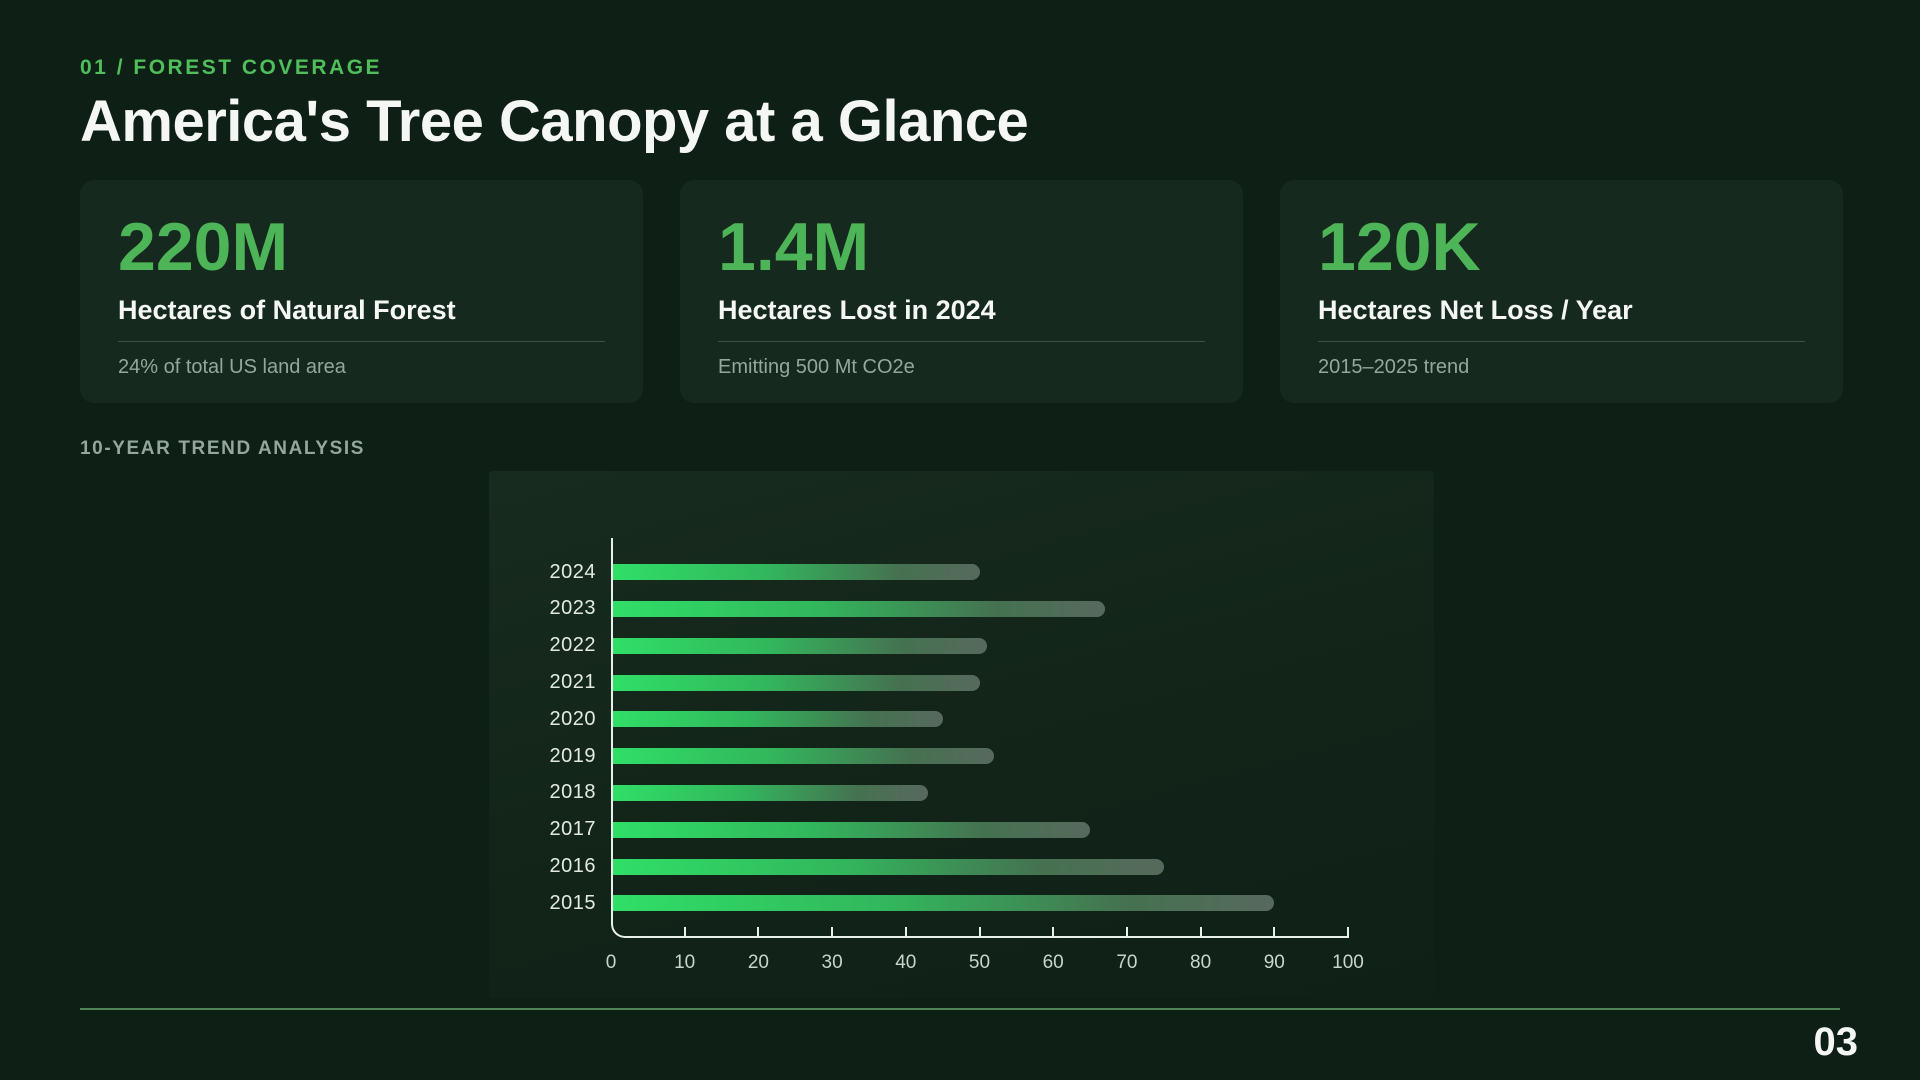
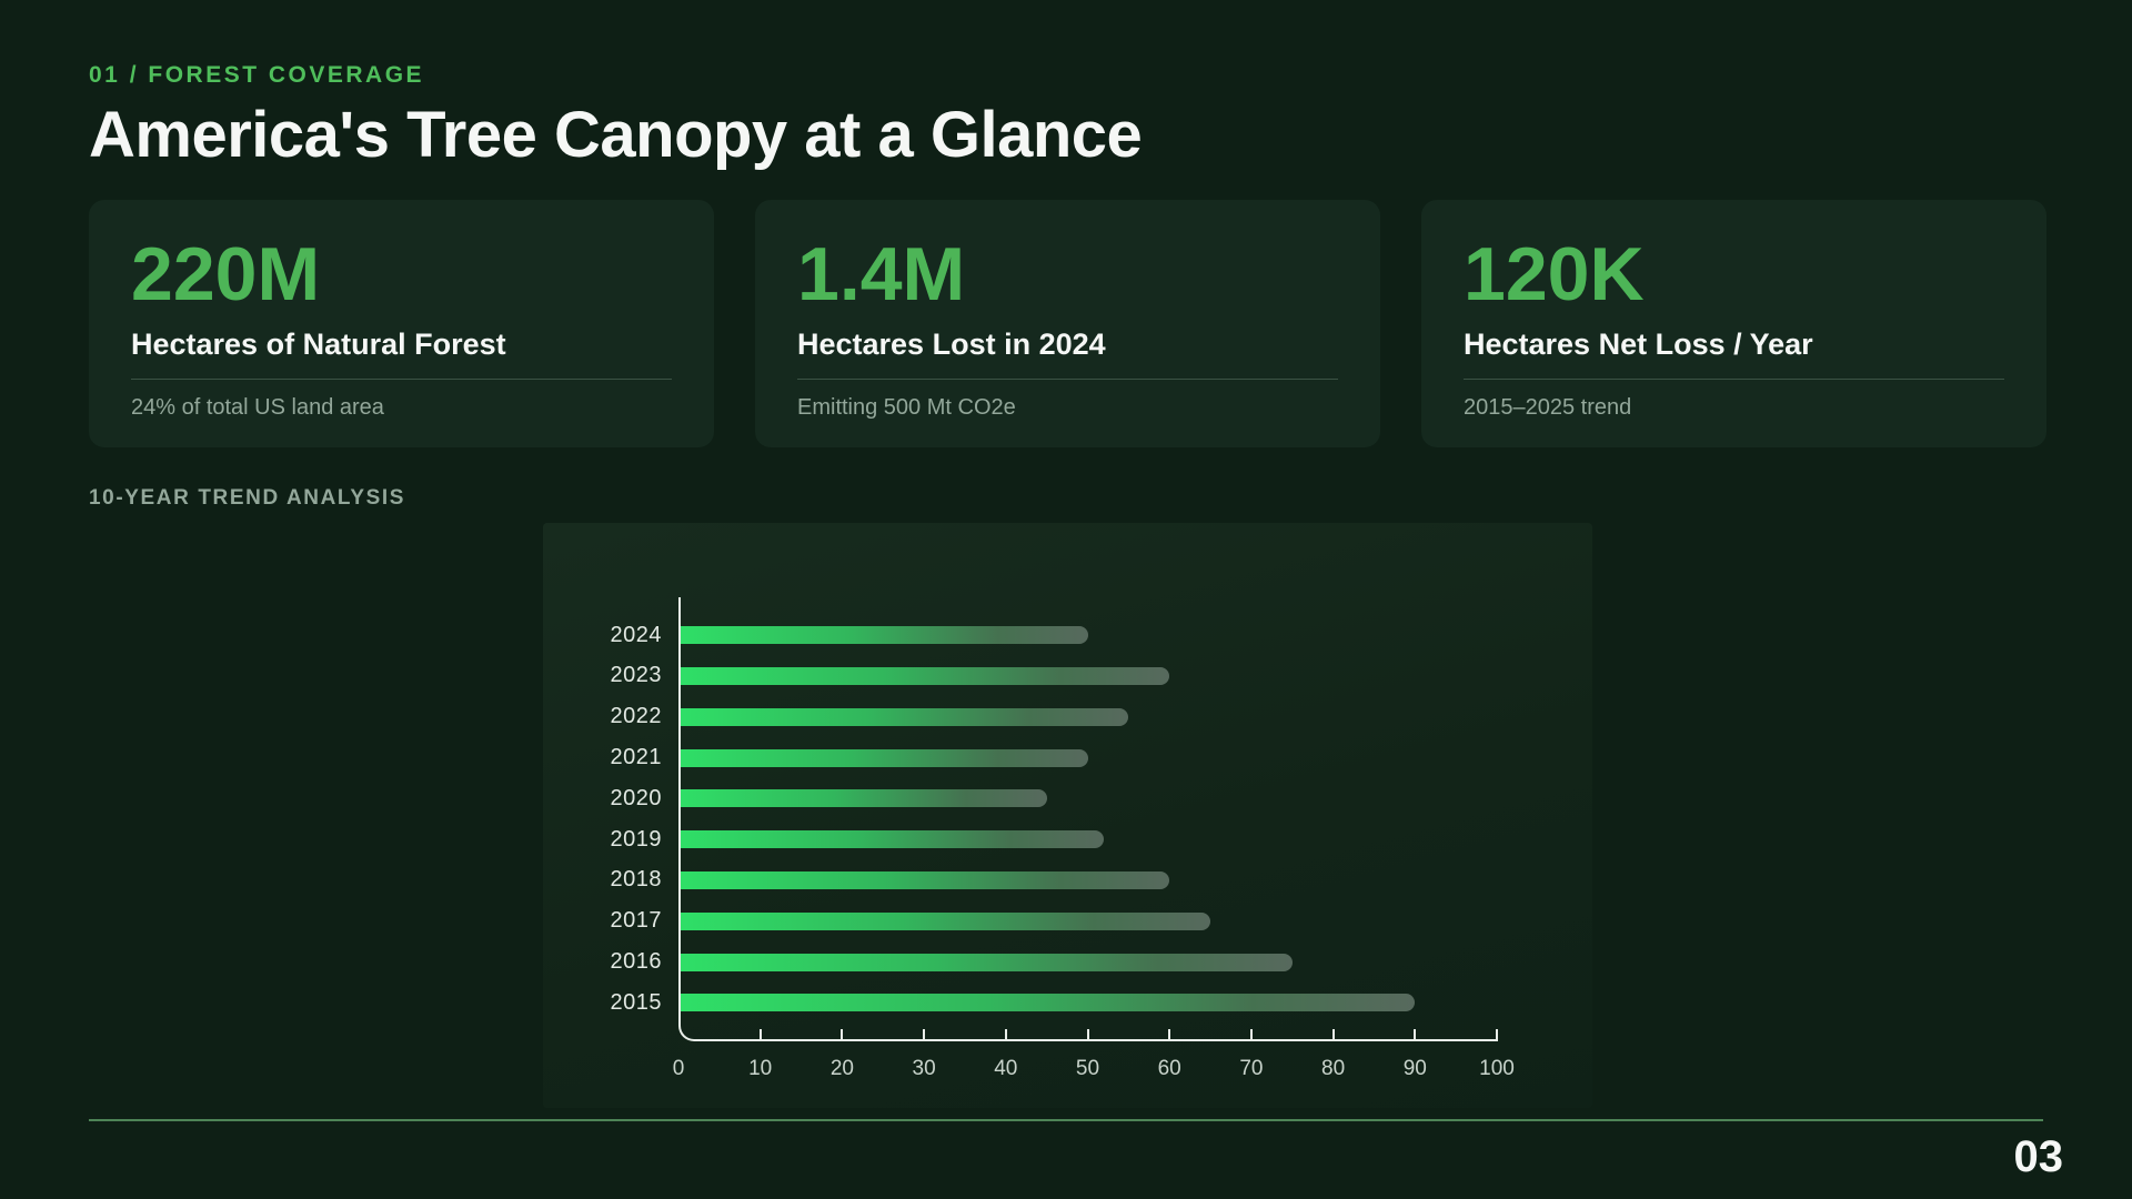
2023: 67 -> 60
2022: 51 -> 55
2018: 43 -> 60
